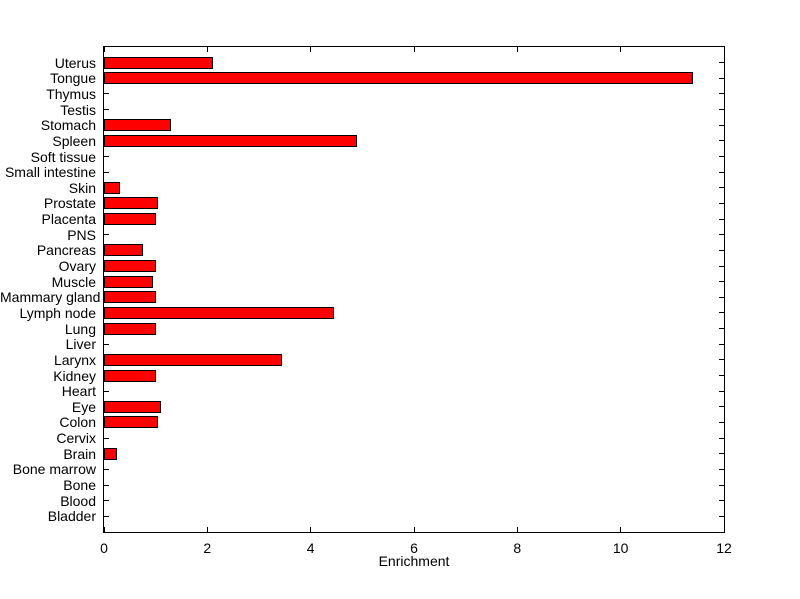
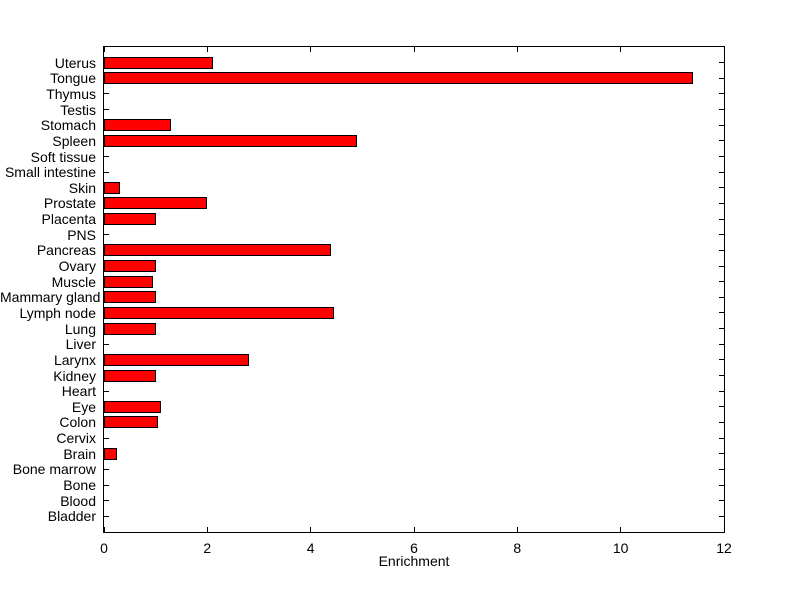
Prostate: 1.1 -> 2.0
Pancreas: 0.8 -> 4.4
Larynx: 3.5 -> 2.8
